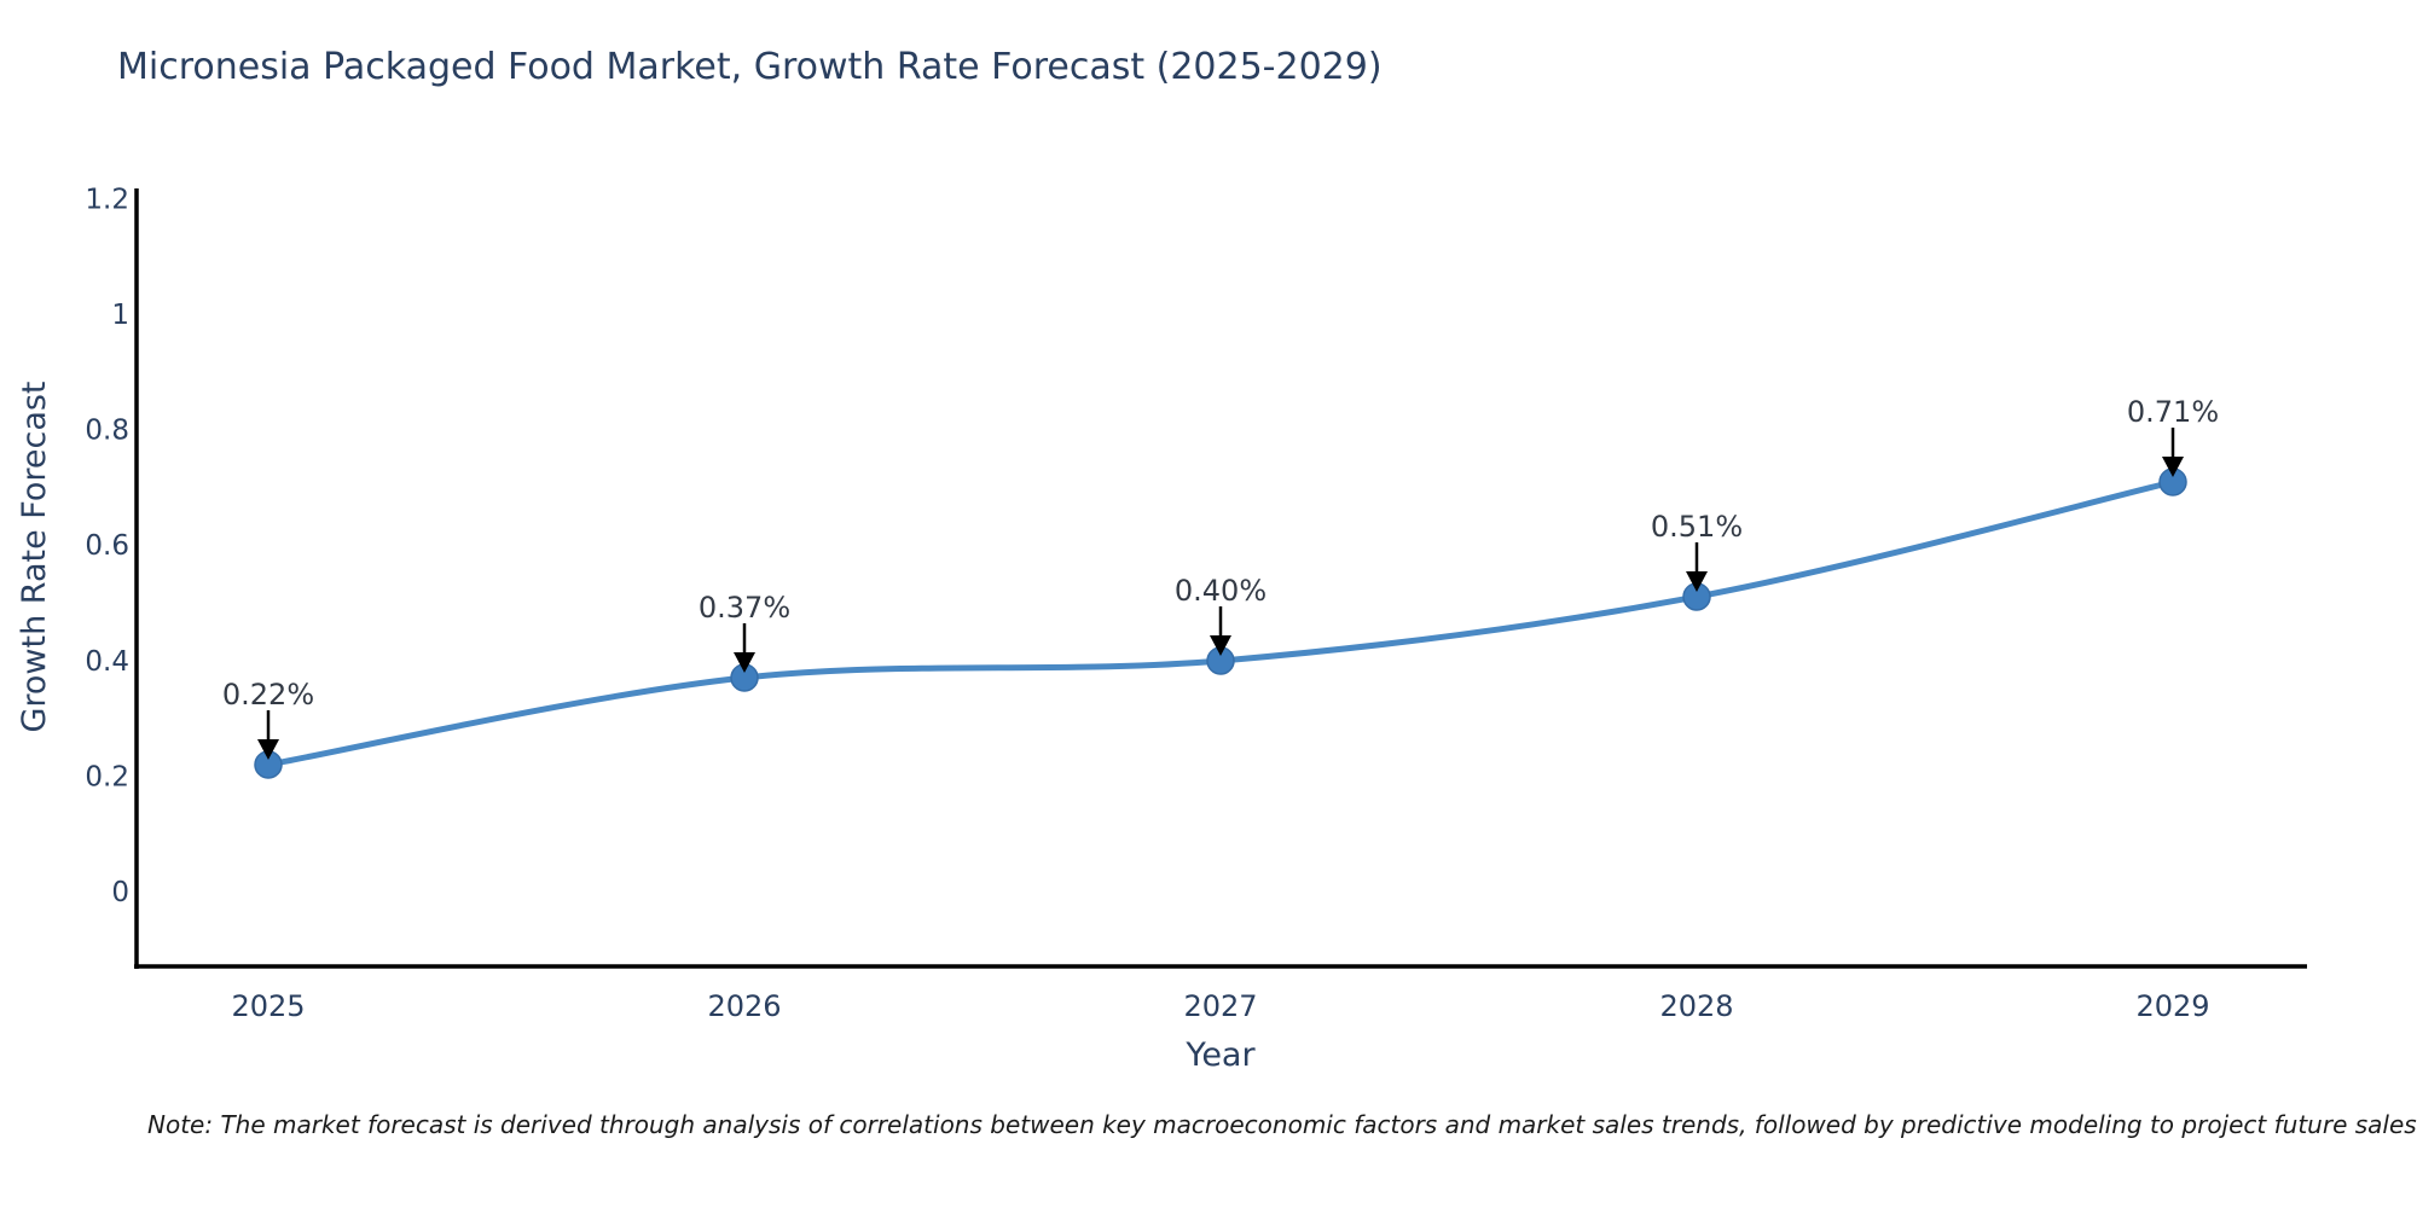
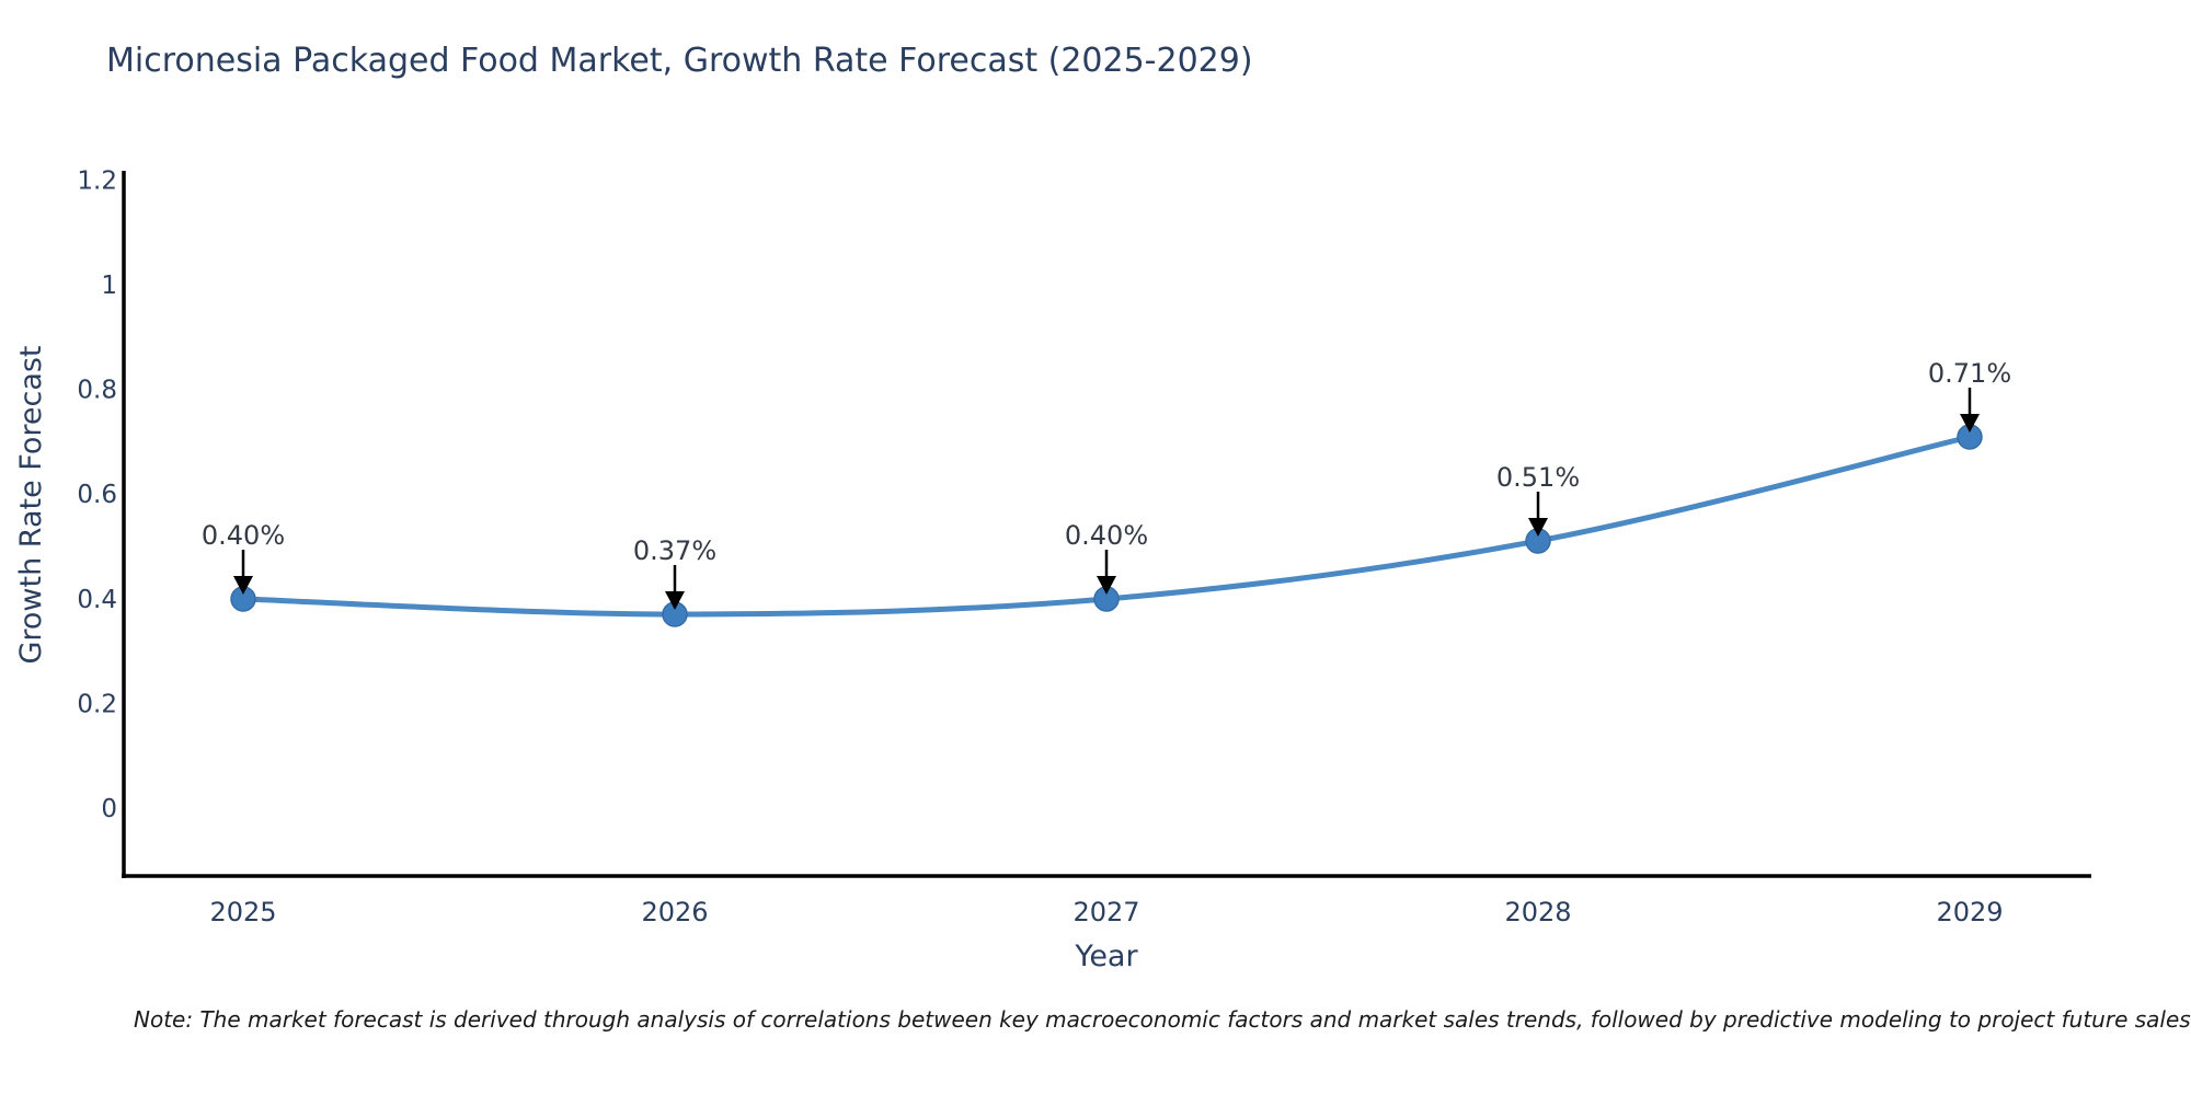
2025: 0.22% -> 0.40%
